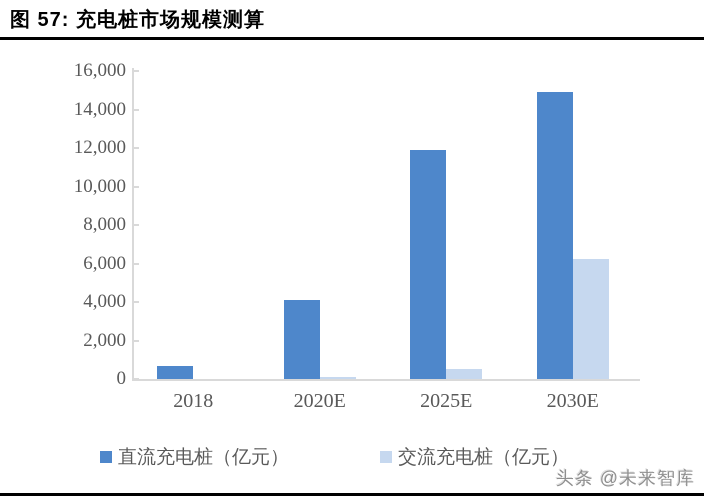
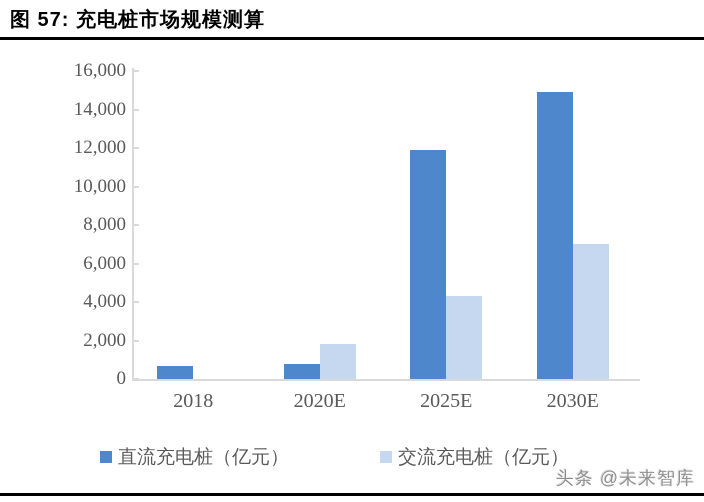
直流充电桩（亿元）/2020E: 4100 -> 800
交流充电桩（亿元）/2020E: 100 -> 1800
交流充电桩（亿元）/2025E: 500 -> 4300
交流充电桩（亿元）/2030E: 6200 -> 7000
